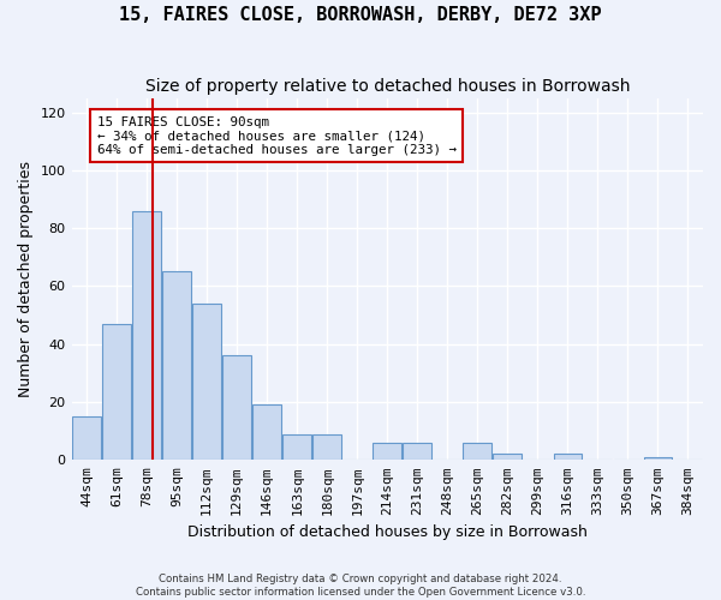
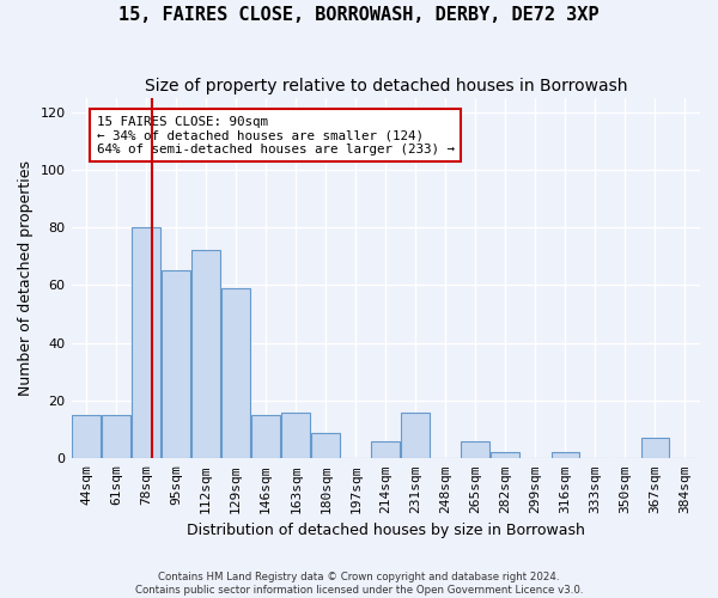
61sqm: 47 -> 15
78sqm: 86 -> 80
112sqm: 54 -> 72
129sqm: 36 -> 59
146sqm: 19 -> 15
163sqm: 9 -> 16
231sqm: 6 -> 16
367sqm: 1 -> 7
